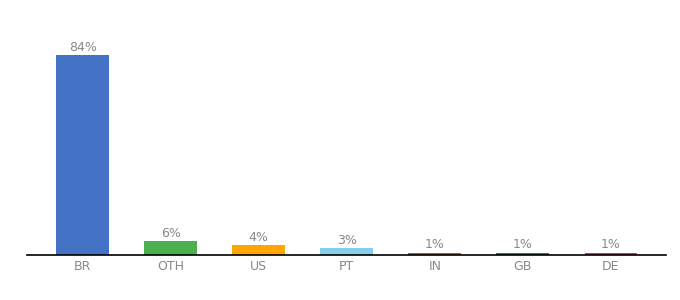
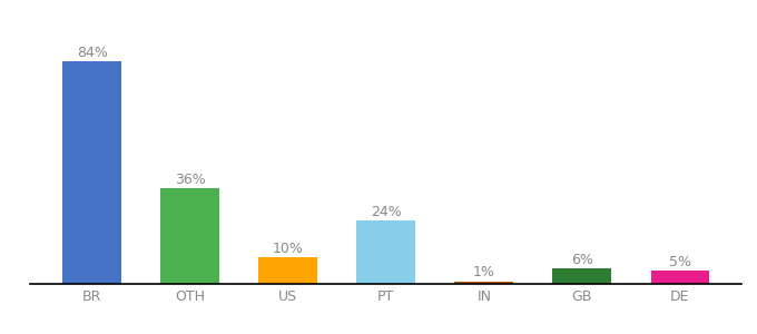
OTH: 6% -> 36%
US: 4% -> 10%
PT: 3% -> 24%
GB: 1% -> 6%
DE: 1% -> 5%
